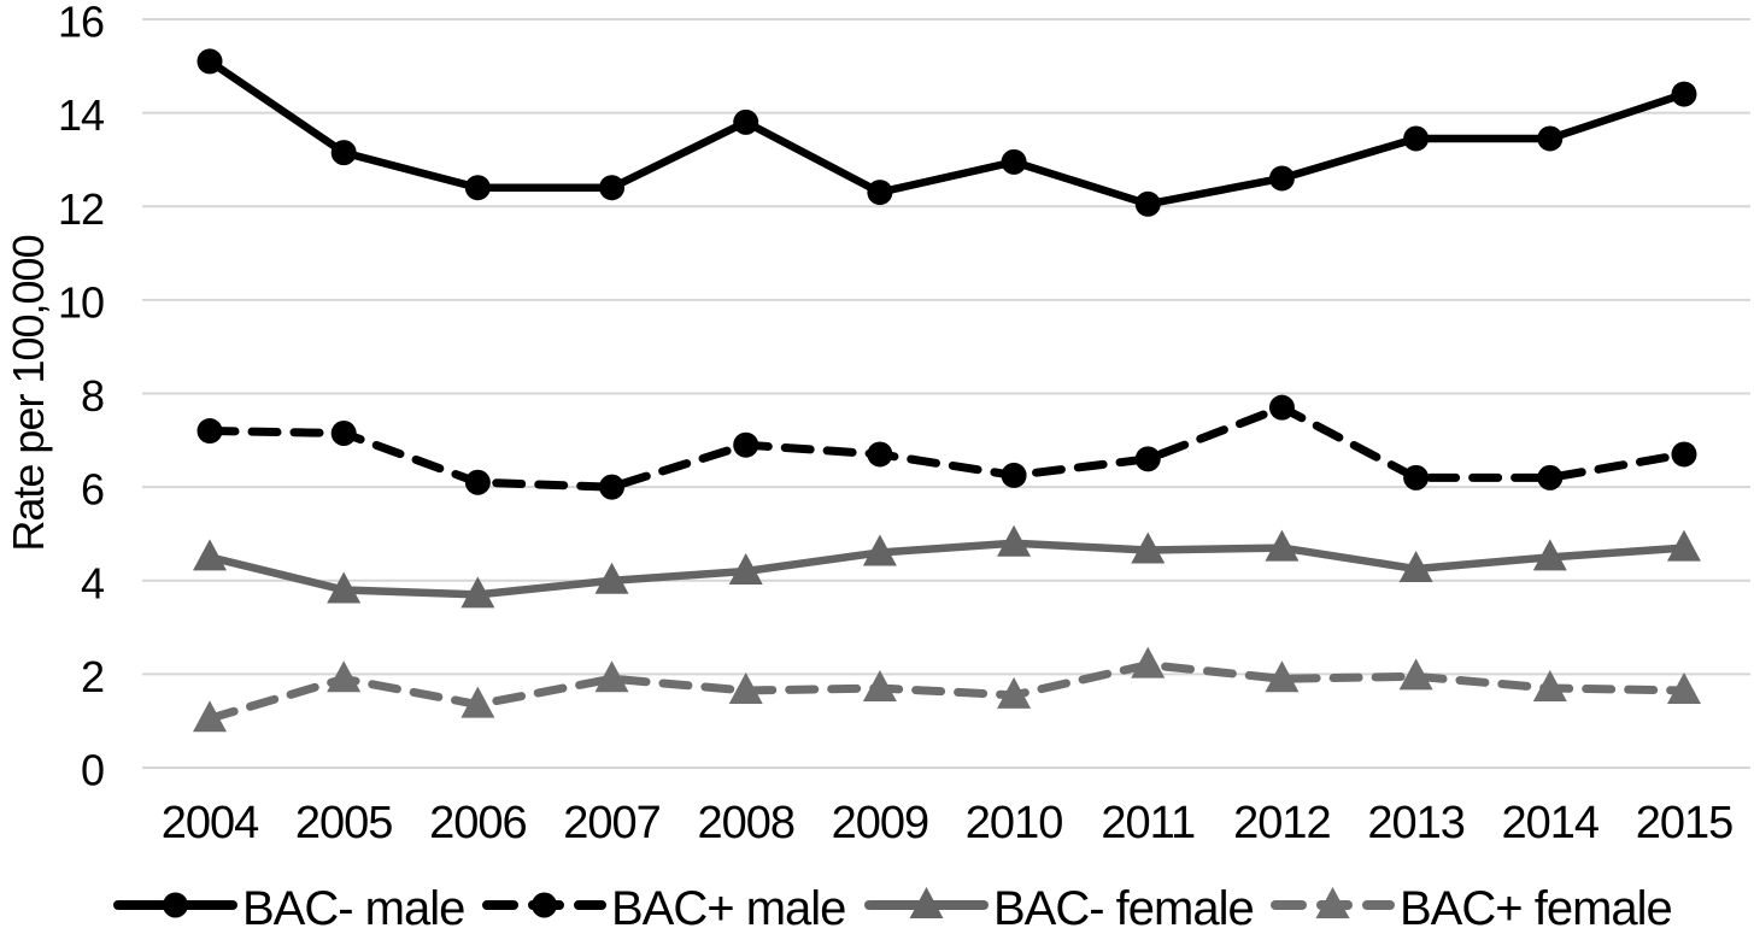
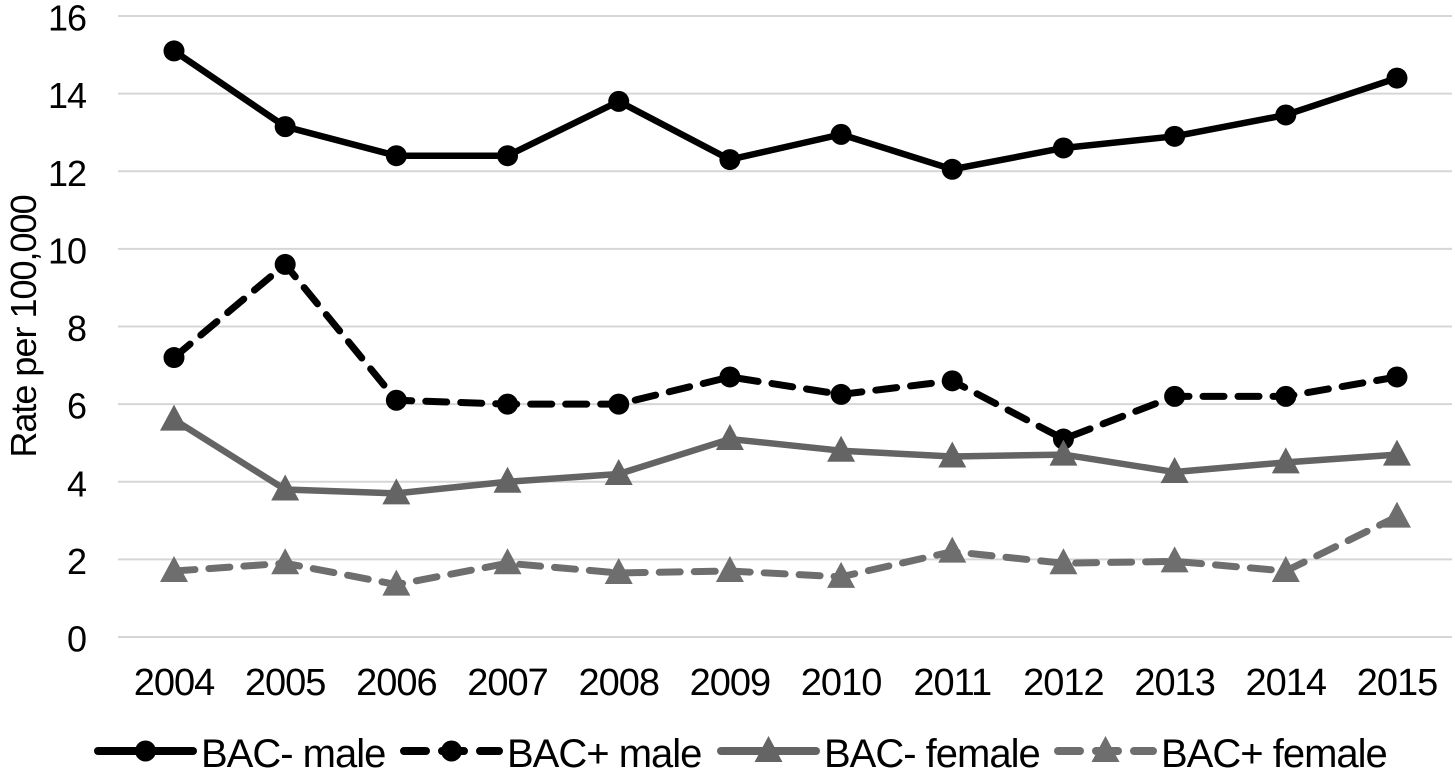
BAC- female/2004: 4.5 -> 5.6
BAC+ female/2004: 1.1 -> 1.7
BAC+ male/2005: 7.2 -> 9.6
BAC+ male/2008: 6.9 -> 6.0
BAC- female/2009: 4.6 -> 5.1
BAC+ male/2012: 7.7 -> 5.1
BAC- male/2013: 13.4 -> 12.9
BAC+ female/2015: 1.6 -> 3.1
